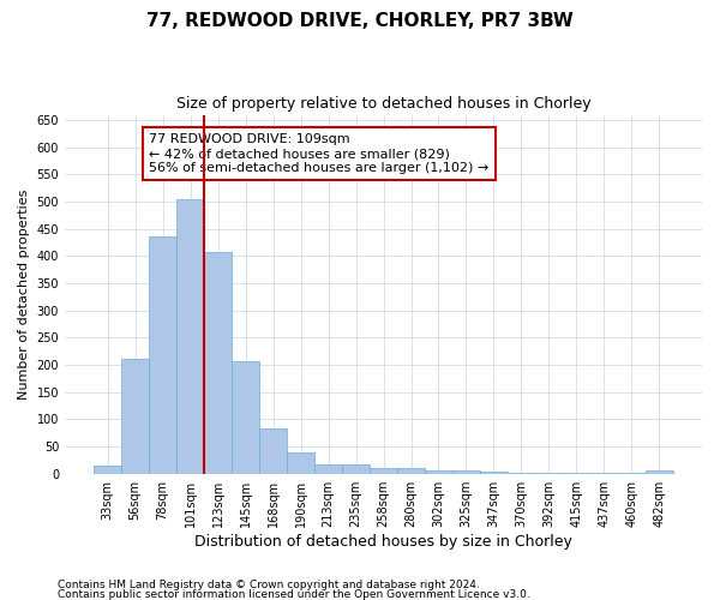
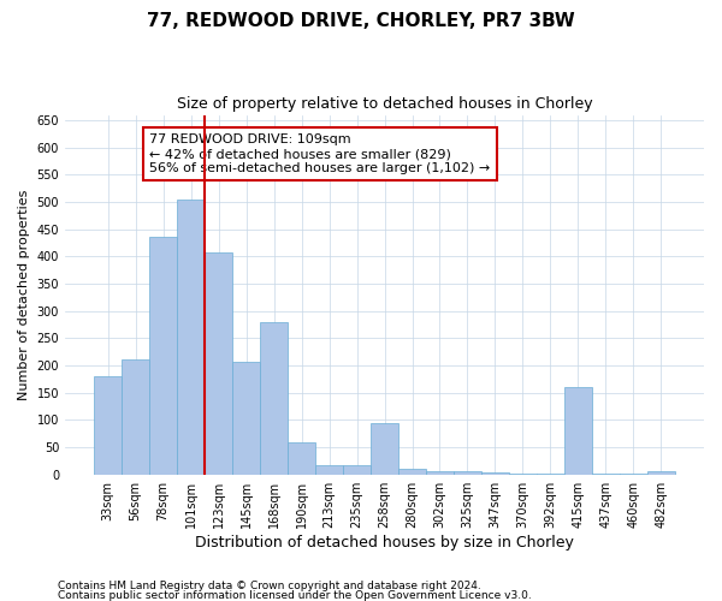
33sqm: 15 -> 180
168sqm: 84 -> 280
190sqm: 38 -> 60
258sqm: 10 -> 95
415sqm: 2 -> 160
